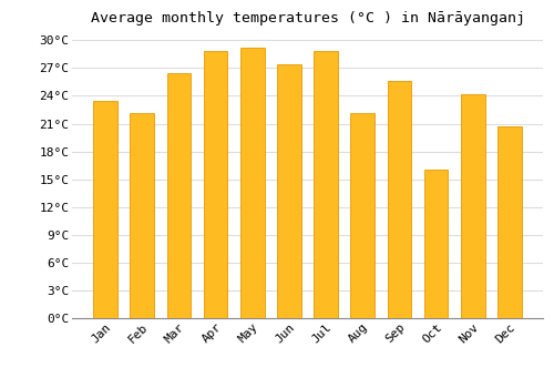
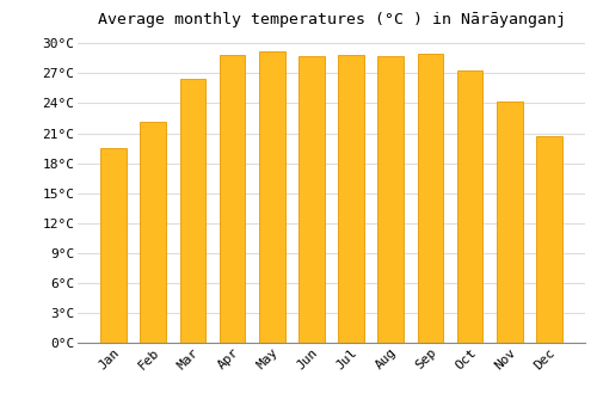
Jan: 23.4°C -> 19.5°C
Jun: 27.4°C -> 28.7°C
Aug: 22.2°C -> 28.7°C
Sep: 25.6°C -> 29.0°C
Oct: 16.0°C -> 27.3°C
